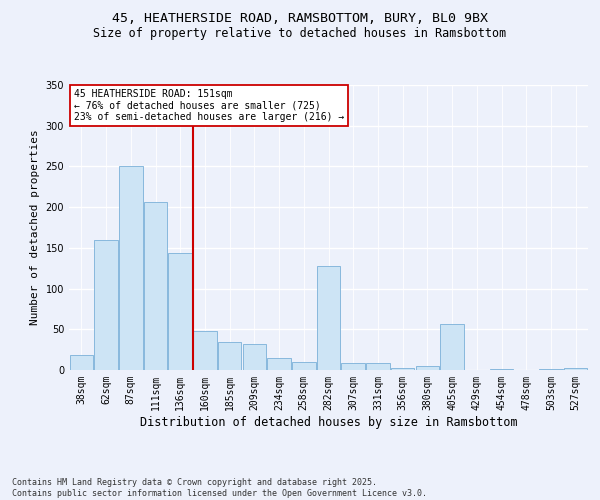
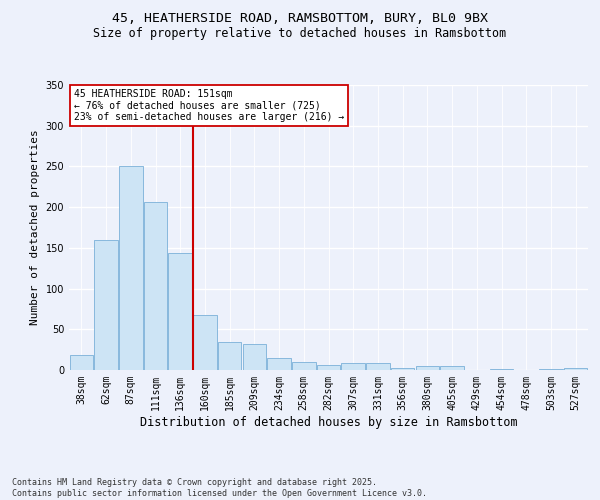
160sqm: 48 -> 67
282sqm: 128 -> 6
405sqm: 56 -> 5
